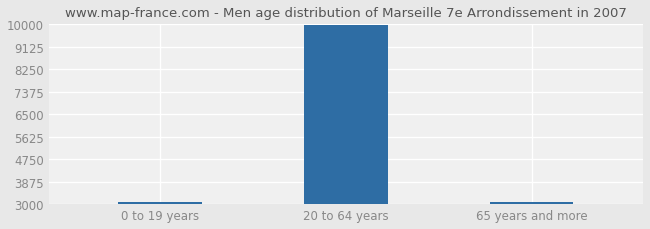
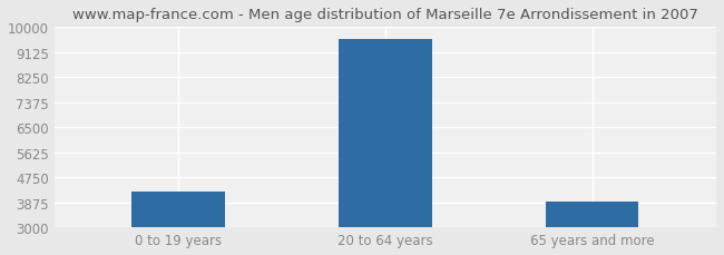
0 to 19 years: 3100 -> 4250
20 to 64 years: 9980 -> 9600
65 years and more: 3080 -> 3900
